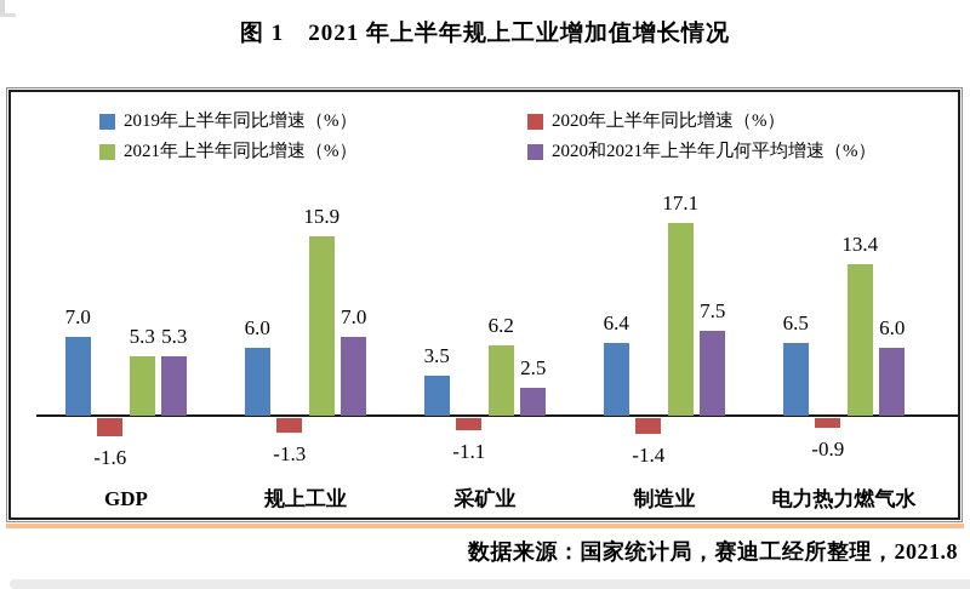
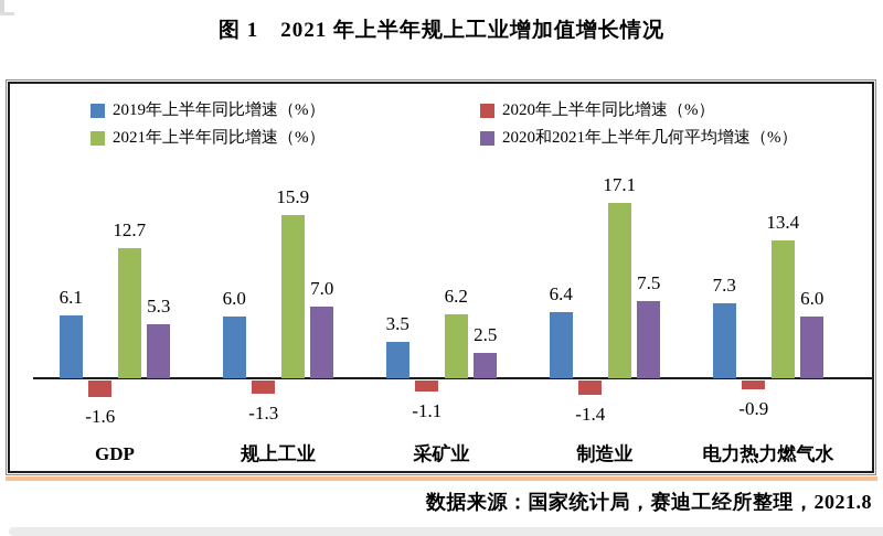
2019年上半年同比增速（%）/GDP: 7.0 -> 6.1
2021年上半年同比增速（%）/GDP: 5.3 -> 12.7
2019年上半年同比增速（%）/电力热力燃气水: 6.5 -> 7.3
